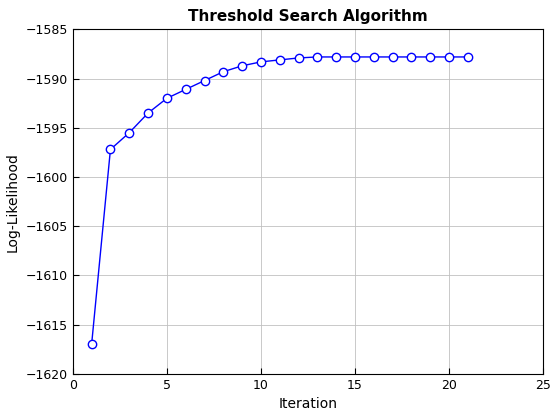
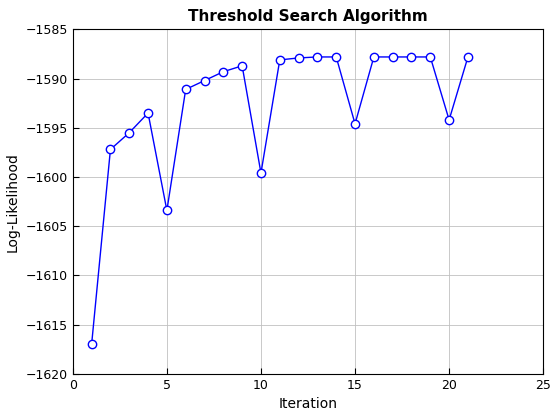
5: -1592.0 -> -1603.4
10: -1588.3 -> -1599.6
15: -1587.8 -> -1594.6
20: -1587.8 -> -1594.2
